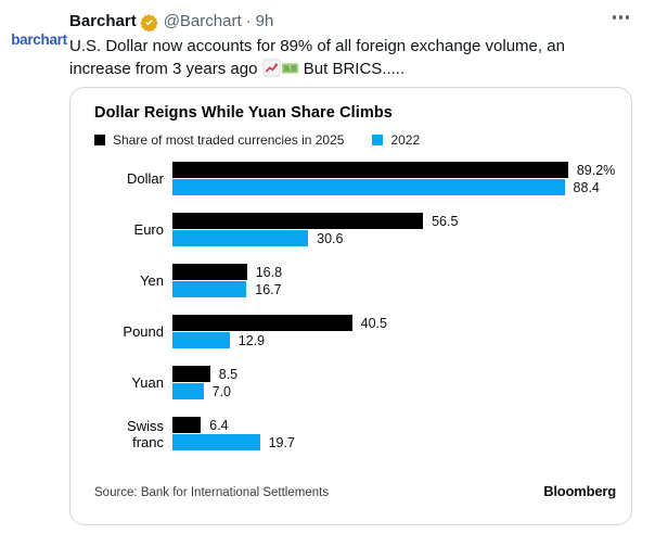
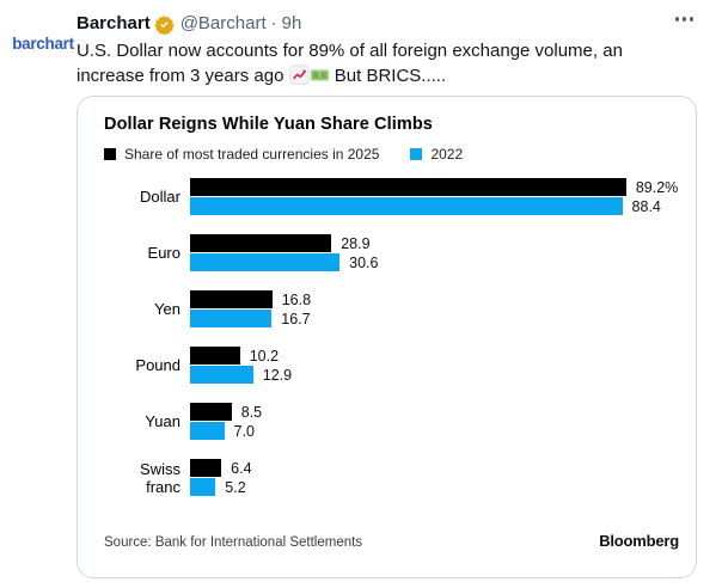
Share of most traded currencies in 2025/Euro: 56.5 -> 28.9
Share of most traded currencies in 2025/Pound: 40.5 -> 10.2
2022/Swiss franc: 19.7 -> 5.2
